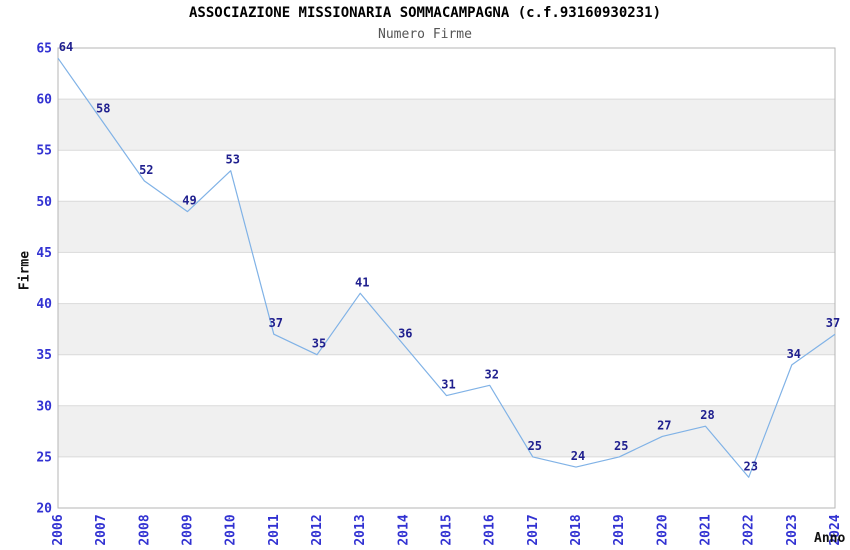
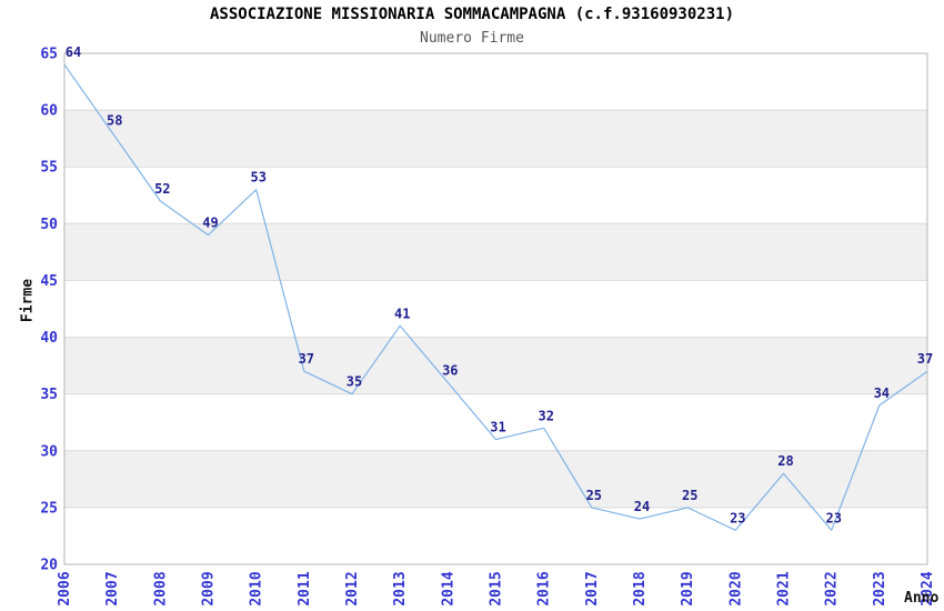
2020: 27 -> 23
